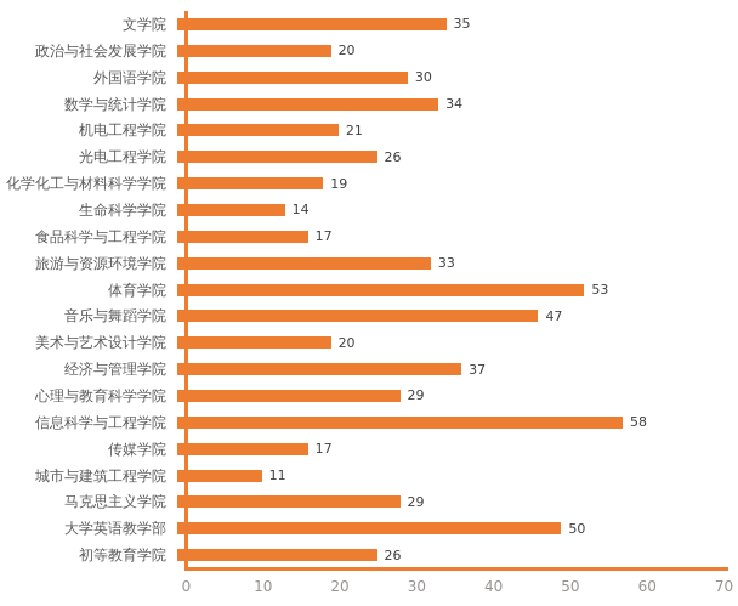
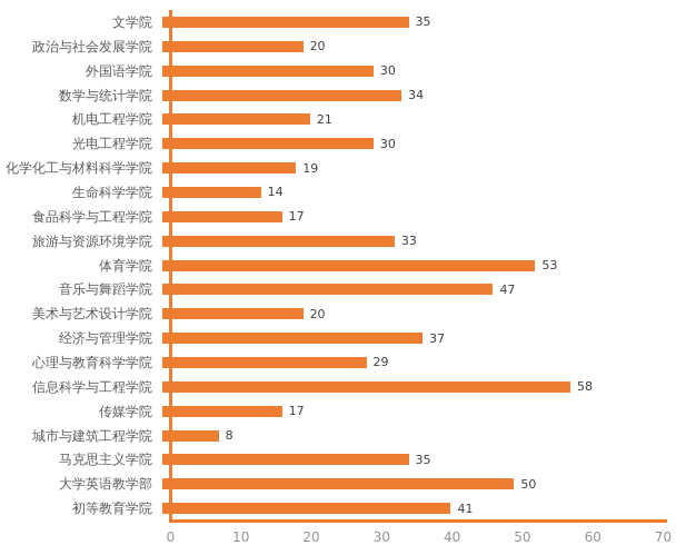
光电工程学院: 26 -> 30
城市与建筑工程学院: 11 -> 8
马克思主义学院: 29 -> 35
初等教育学院: 26 -> 41
